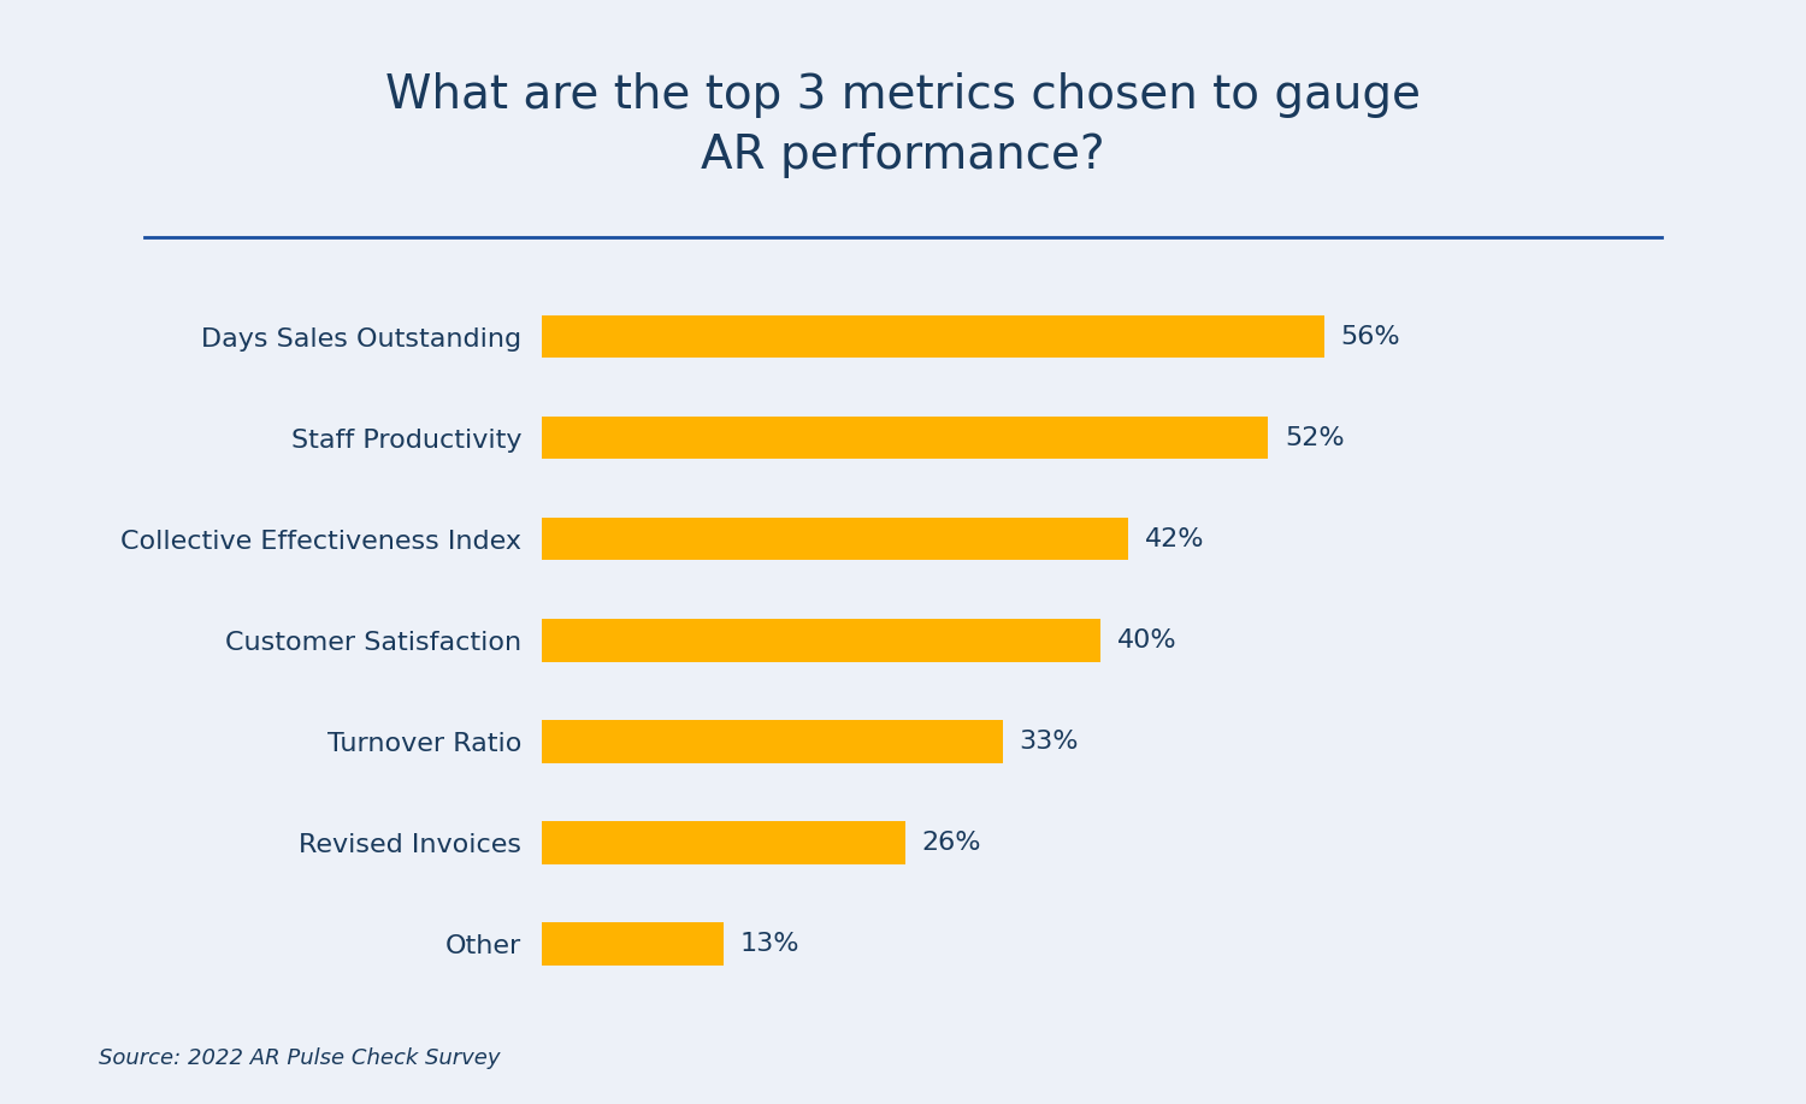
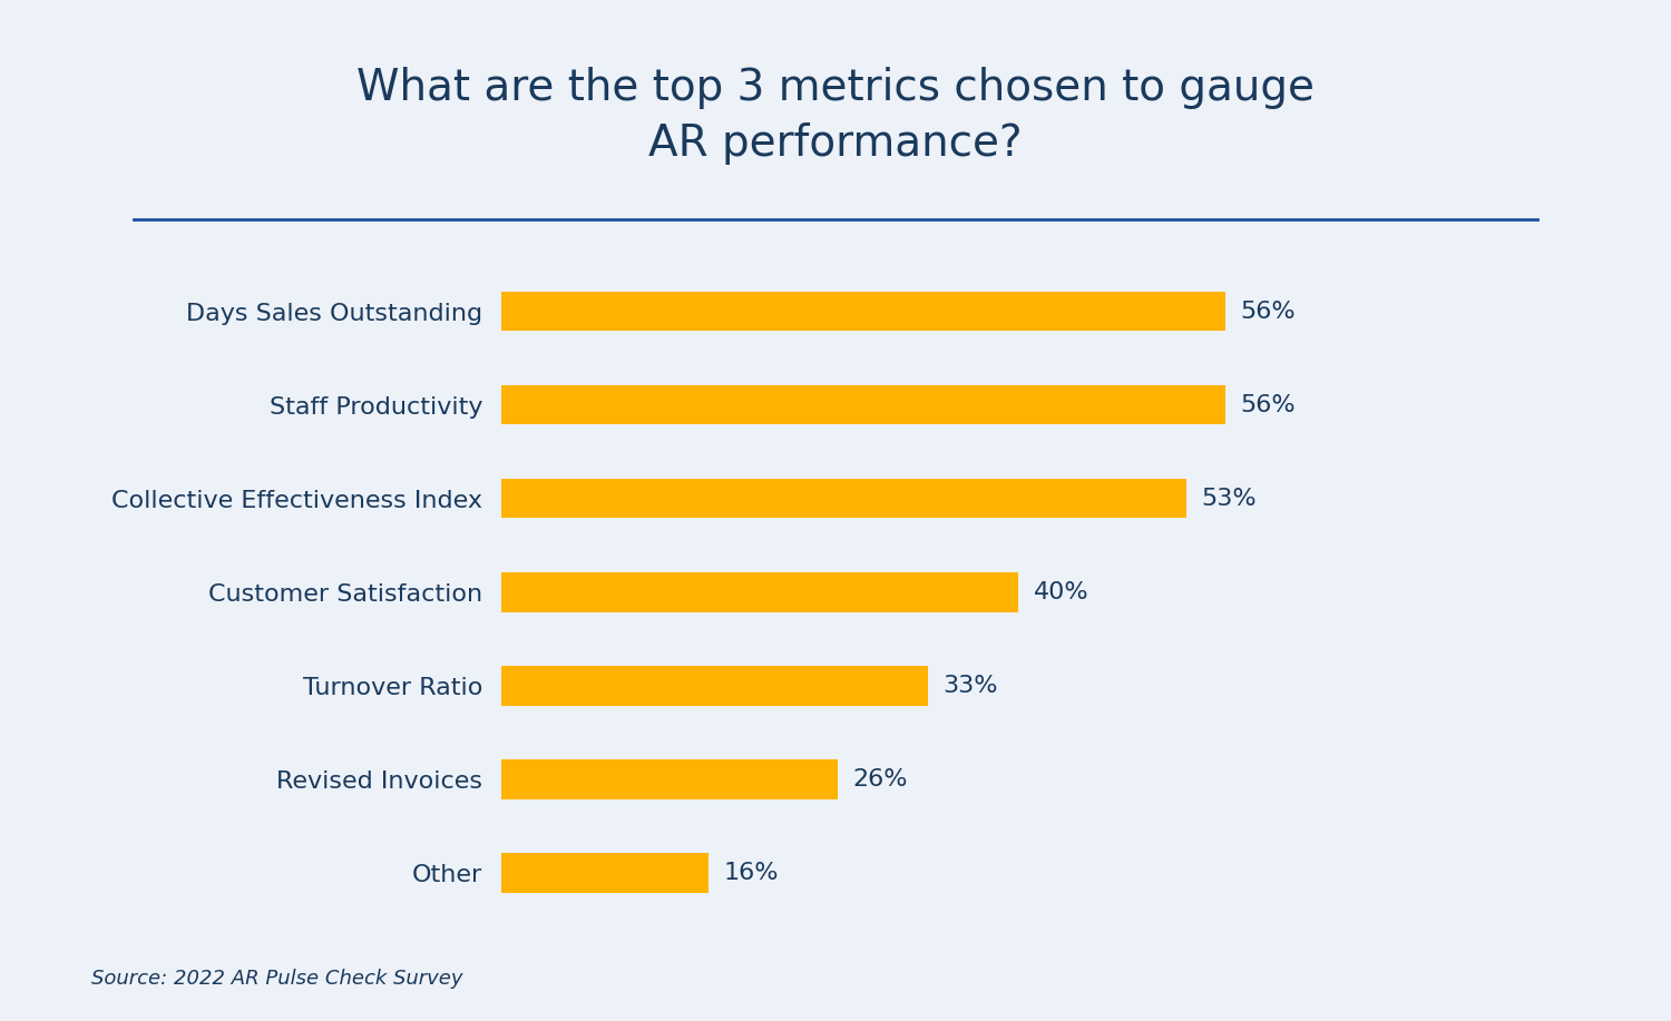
Staff Productivity: 52% -> 56%
Collective Effectiveness Index: 42% -> 53%
Other: 13% -> 16%
